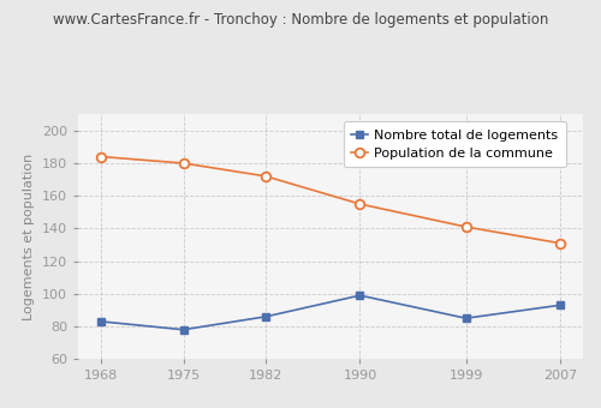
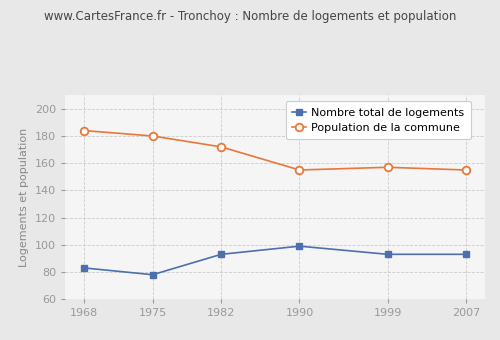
Nombre total de logements/1982: 86 -> 93
Nombre total de logements/1999: 85 -> 93
Population de la commune/1999: 141 -> 157
Population de la commune/2007: 131 -> 155
